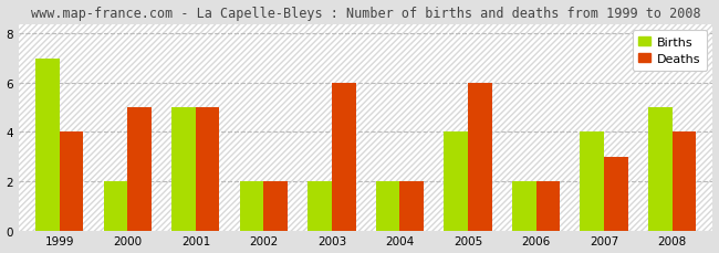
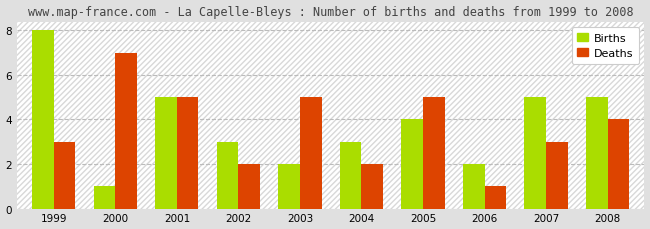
Births/1999: 7 -> 8
Deaths/1999: 4 -> 3
Births/2000: 2 -> 1
Deaths/2000: 5 -> 7
Births/2002: 2 -> 3
Deaths/2003: 6 -> 5
Births/2004: 2 -> 3
Deaths/2005: 6 -> 5
Deaths/2006: 2 -> 1
Births/2007: 4 -> 5
